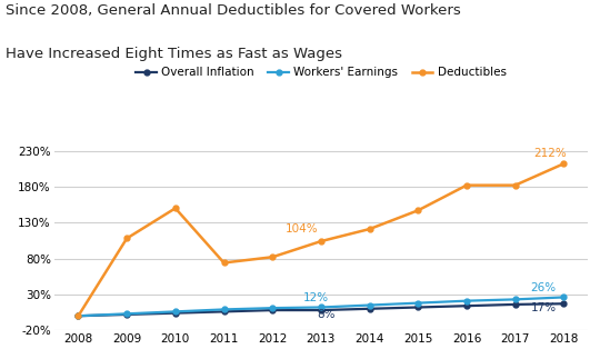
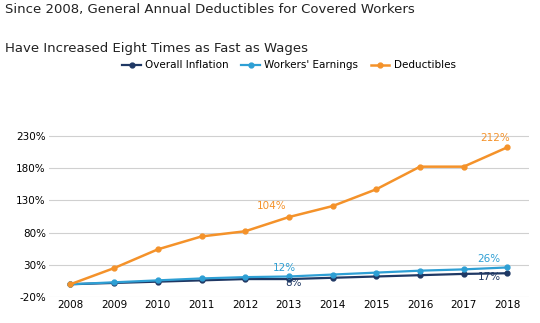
Deductibles/2009: 108% -> 25%
Deductibles/2010: 150% -> 54%
